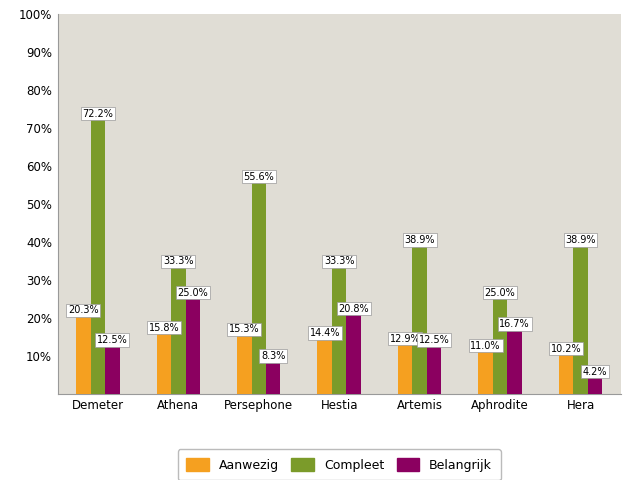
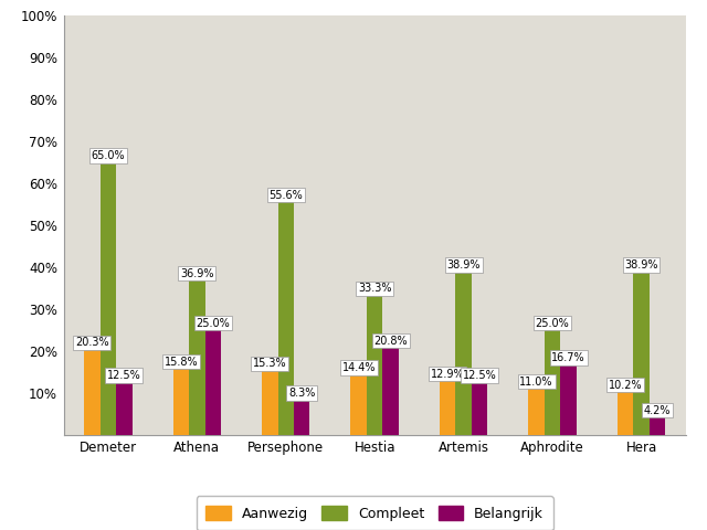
Compleet/Demeter: 72.2% -> 65.0%
Compleet/Athena: 33.3% -> 36.9%
